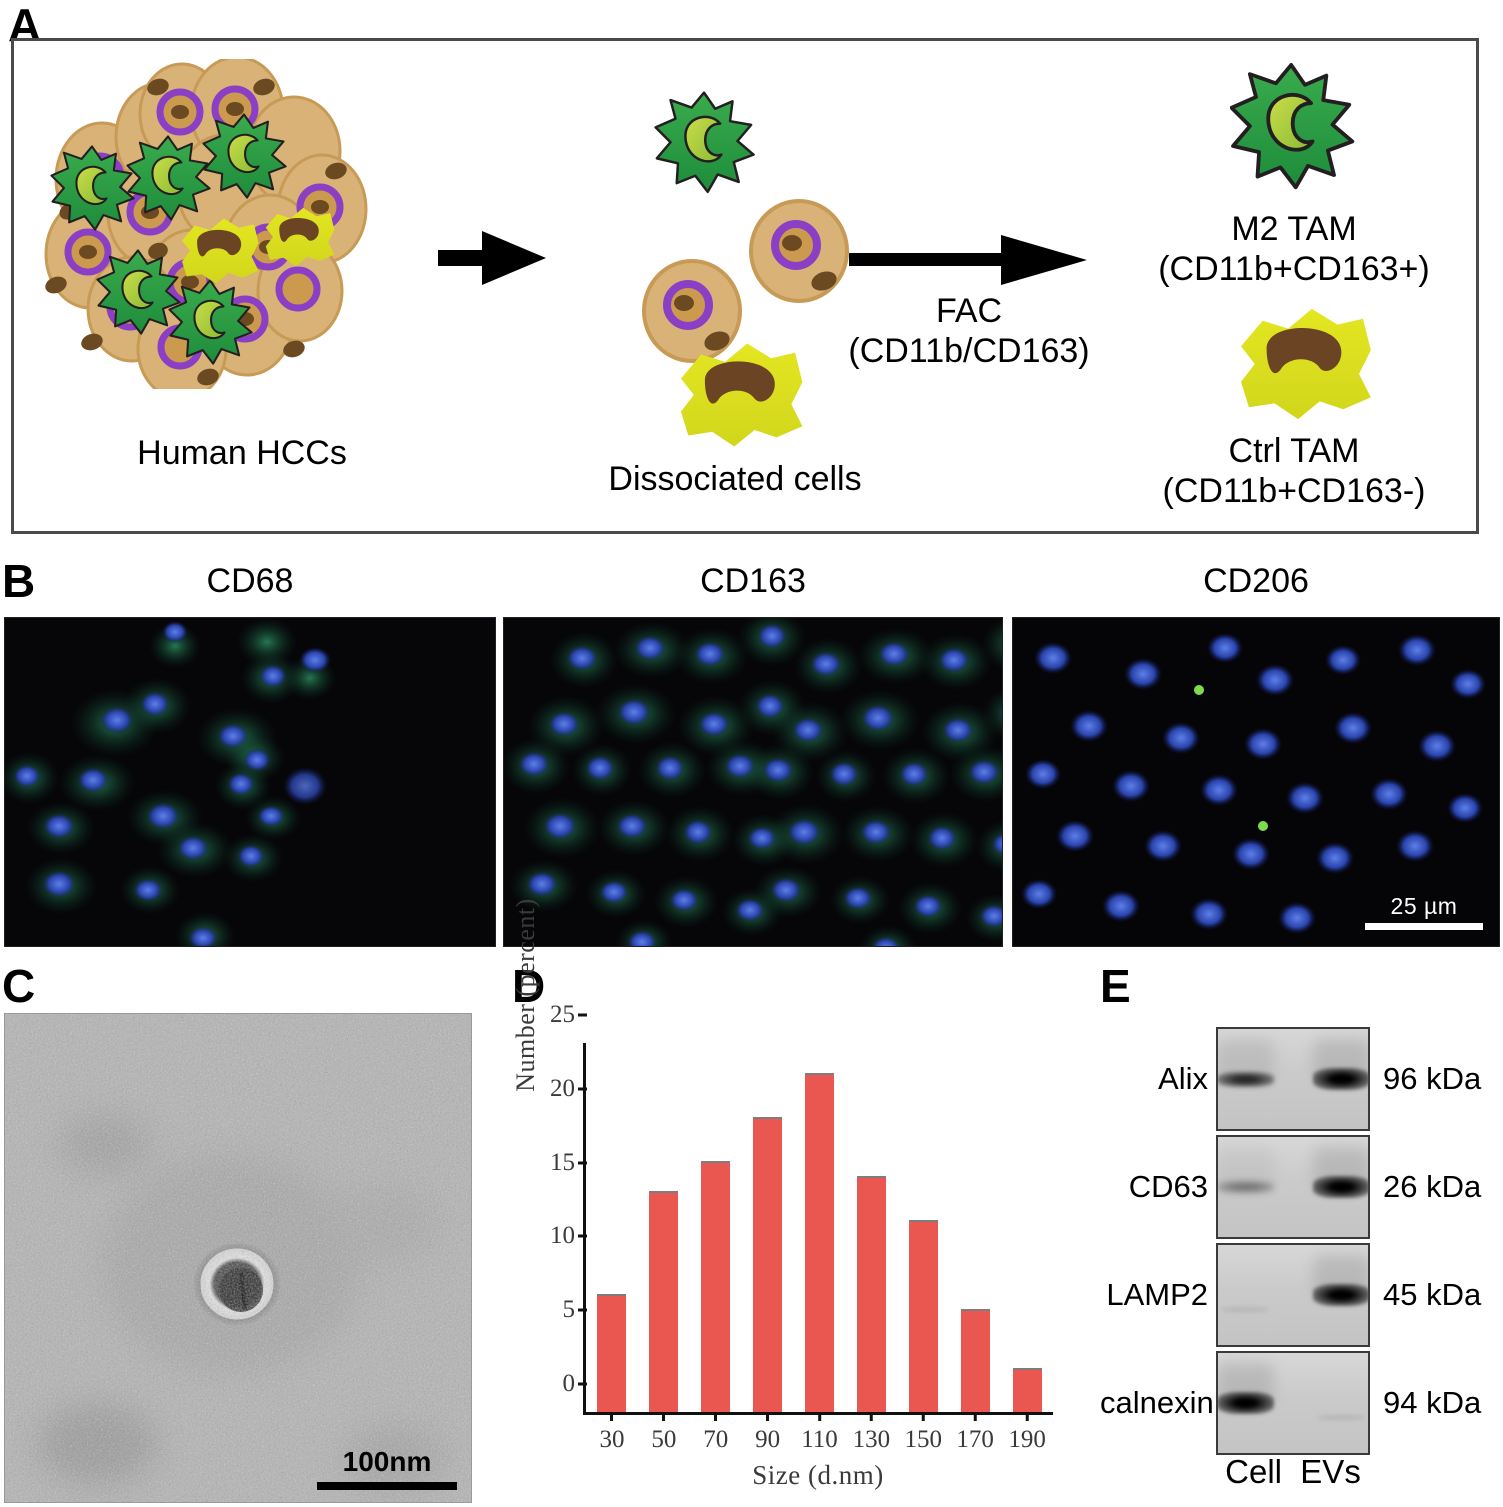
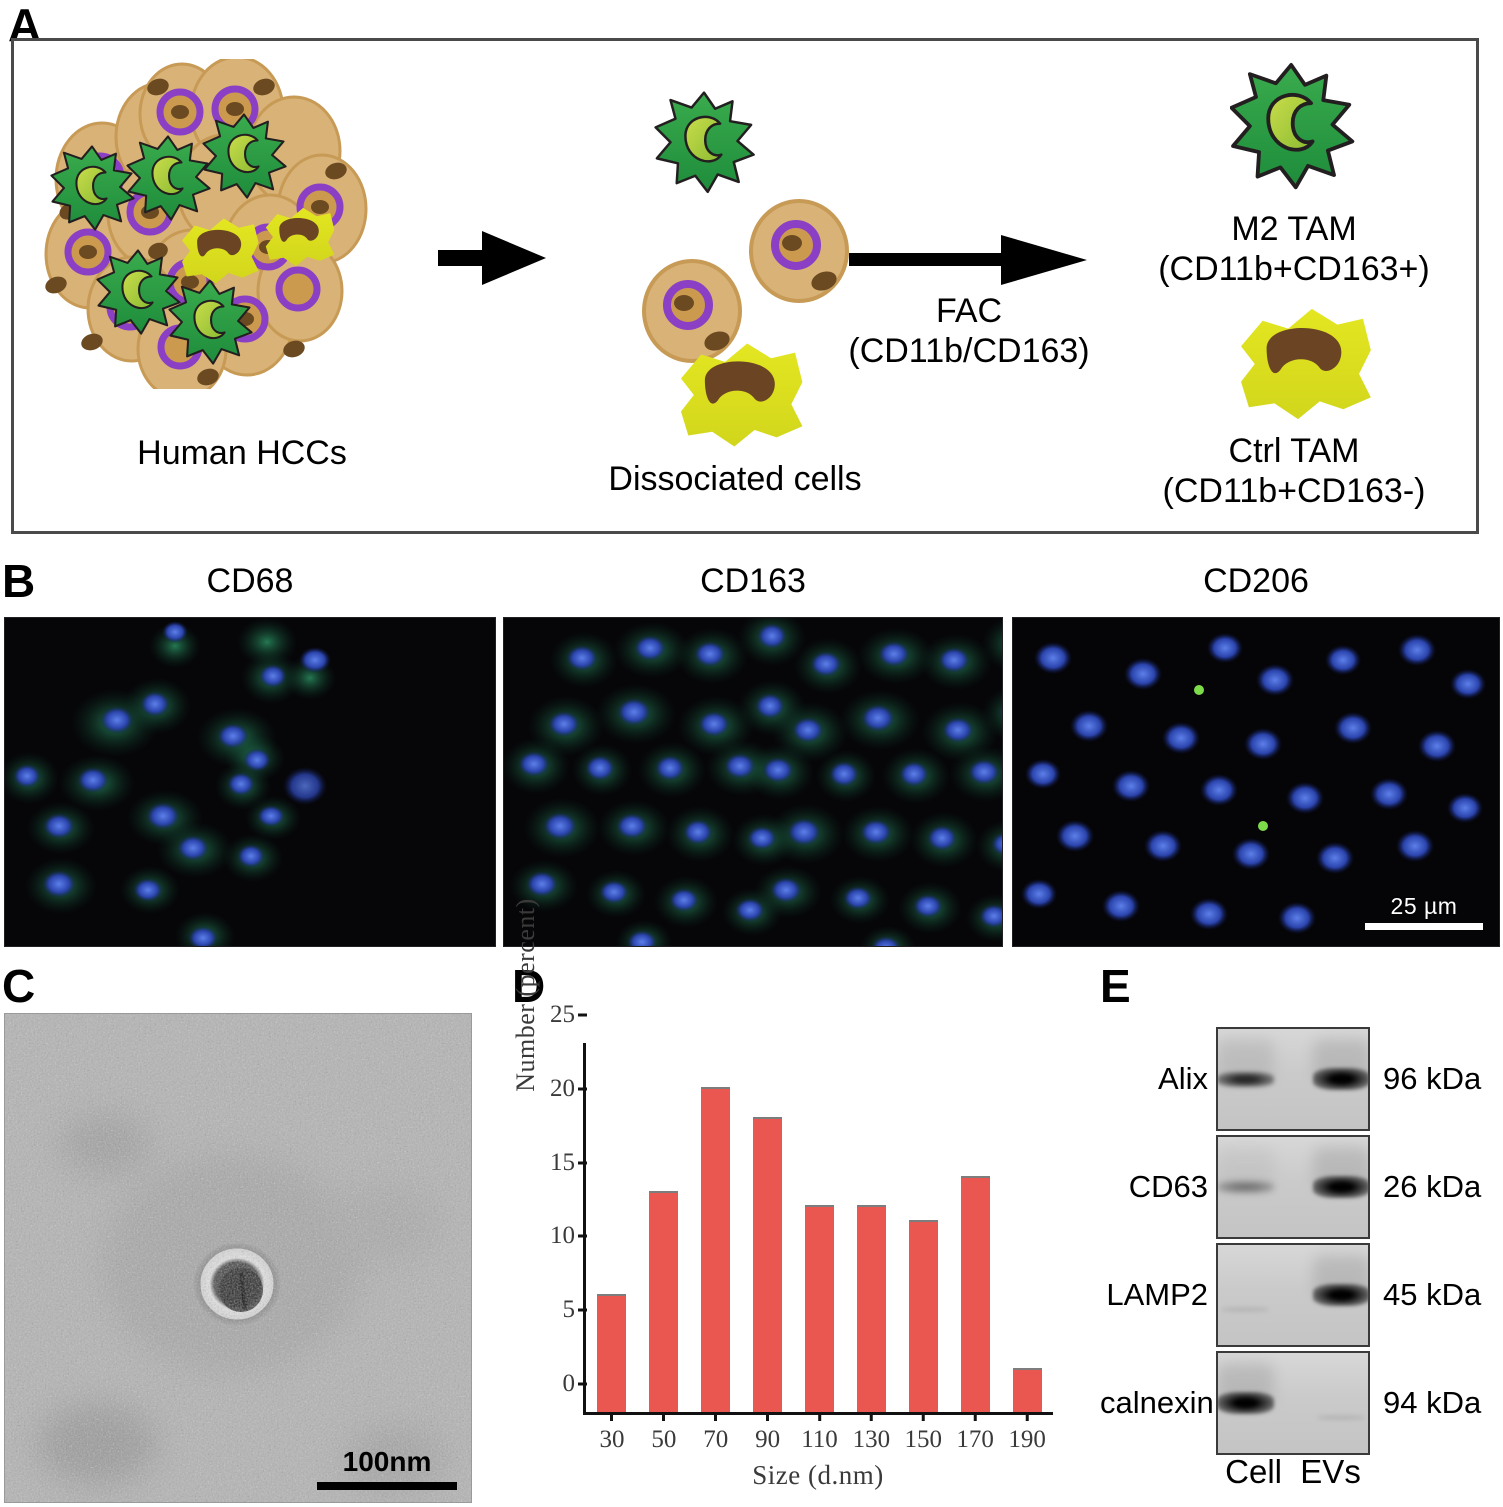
70: 17 -> 22
110: 23 -> 14
130: 16 -> 14
170: 7 -> 16
